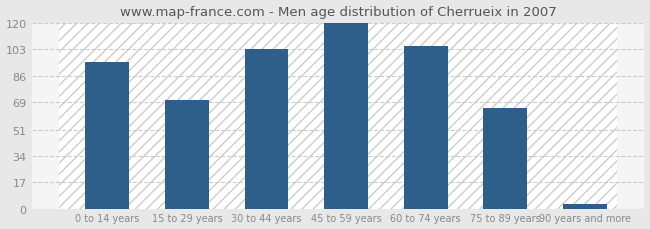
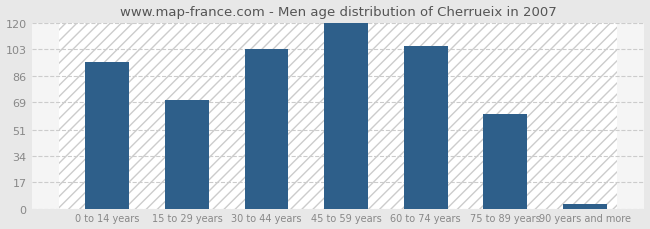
75 to 89 years: 65 -> 61
